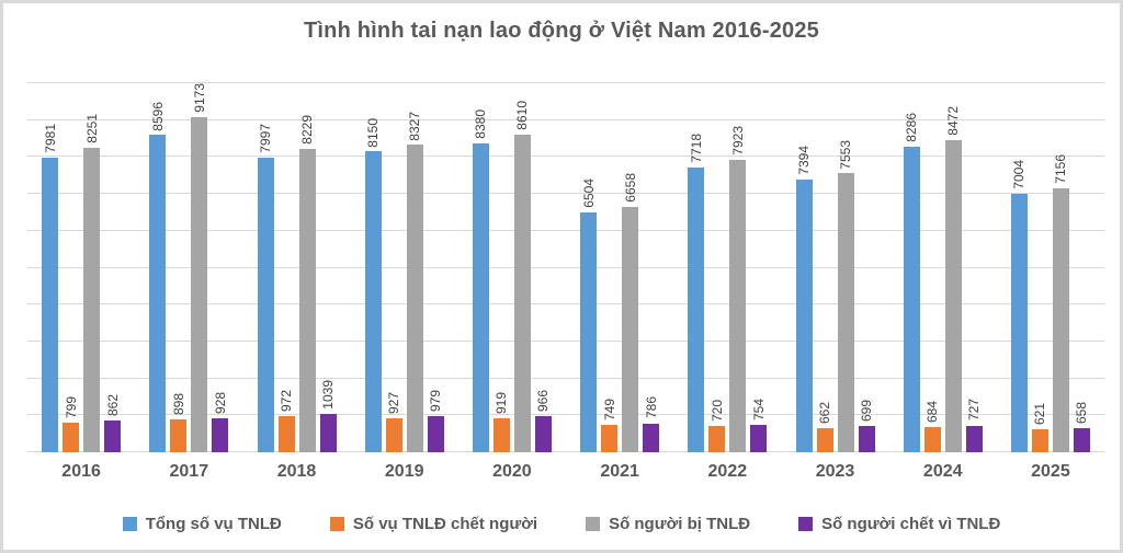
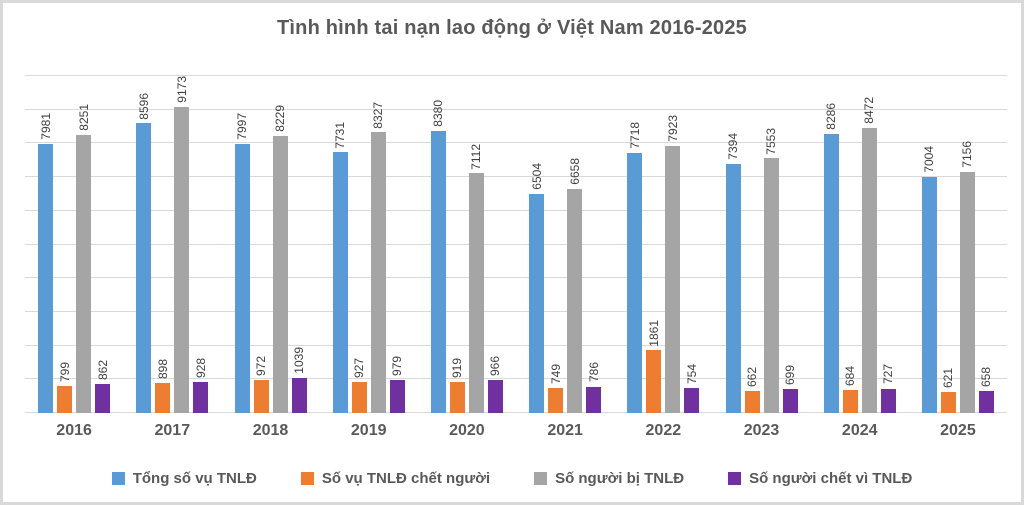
Tổng số vụ TNLĐ/2019: 8150 -> 7731
Số người bị TNLĐ/2020: 8610 -> 7112
Số vụ TNLĐ chết người/2022: 720 -> 1861
